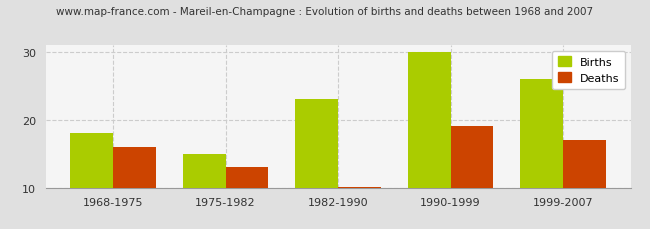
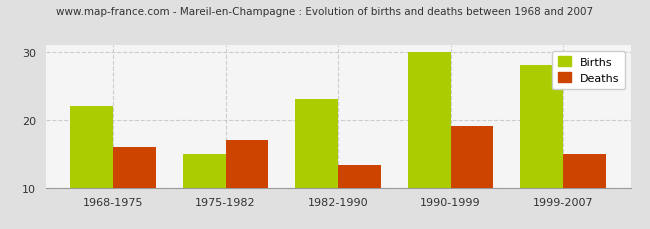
Births/1968-1975: 18 -> 22
Deaths/1975-1982: 13.0 -> 17.0
Deaths/1982-1990: 10.2 -> 13.4
Births/1999-2007: 26 -> 28
Deaths/1999-2007: 17.0 -> 15.0
